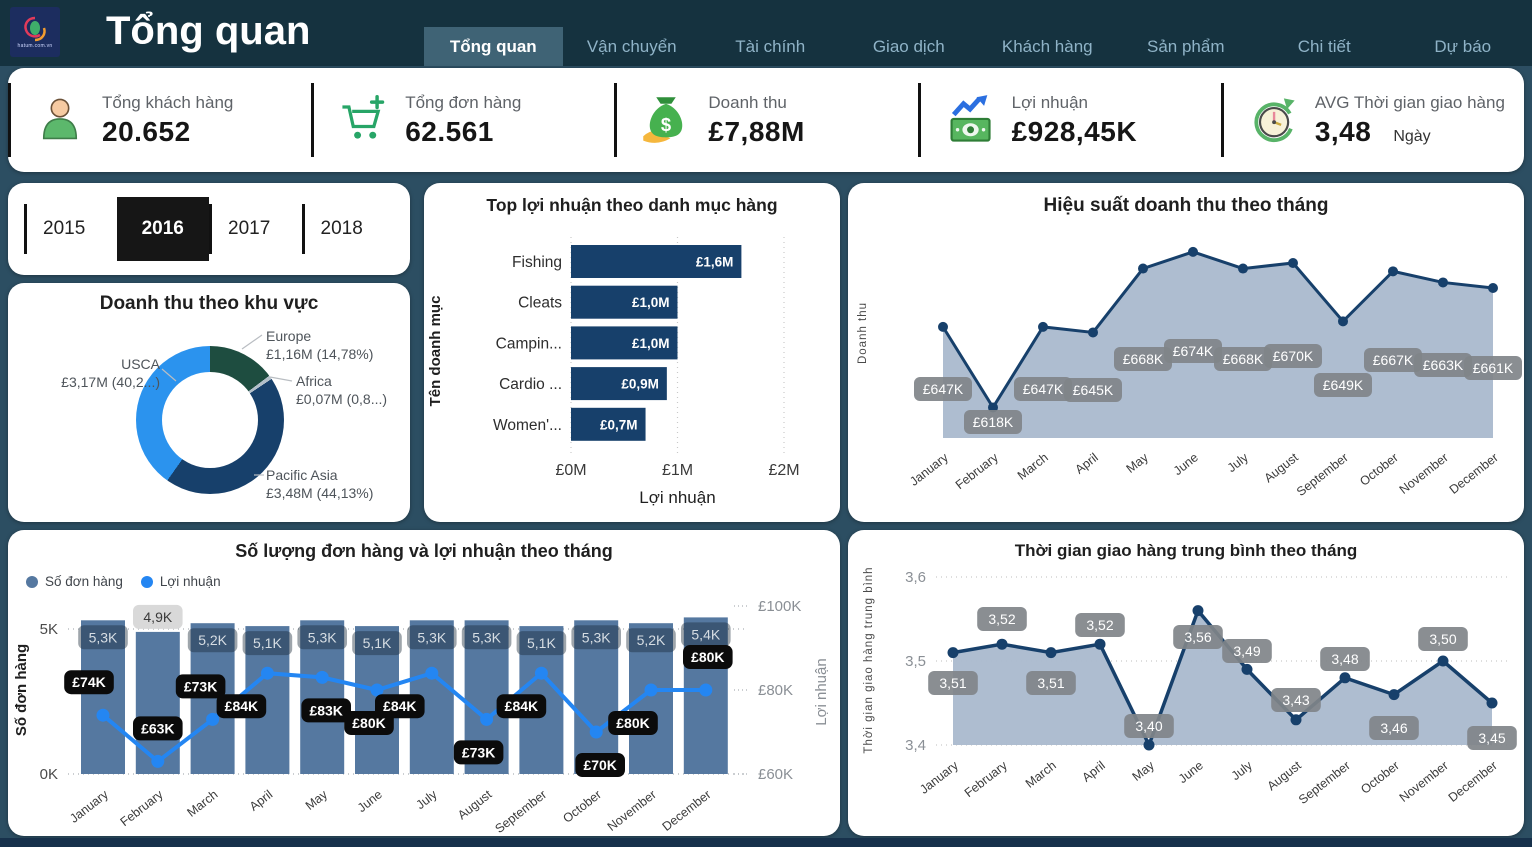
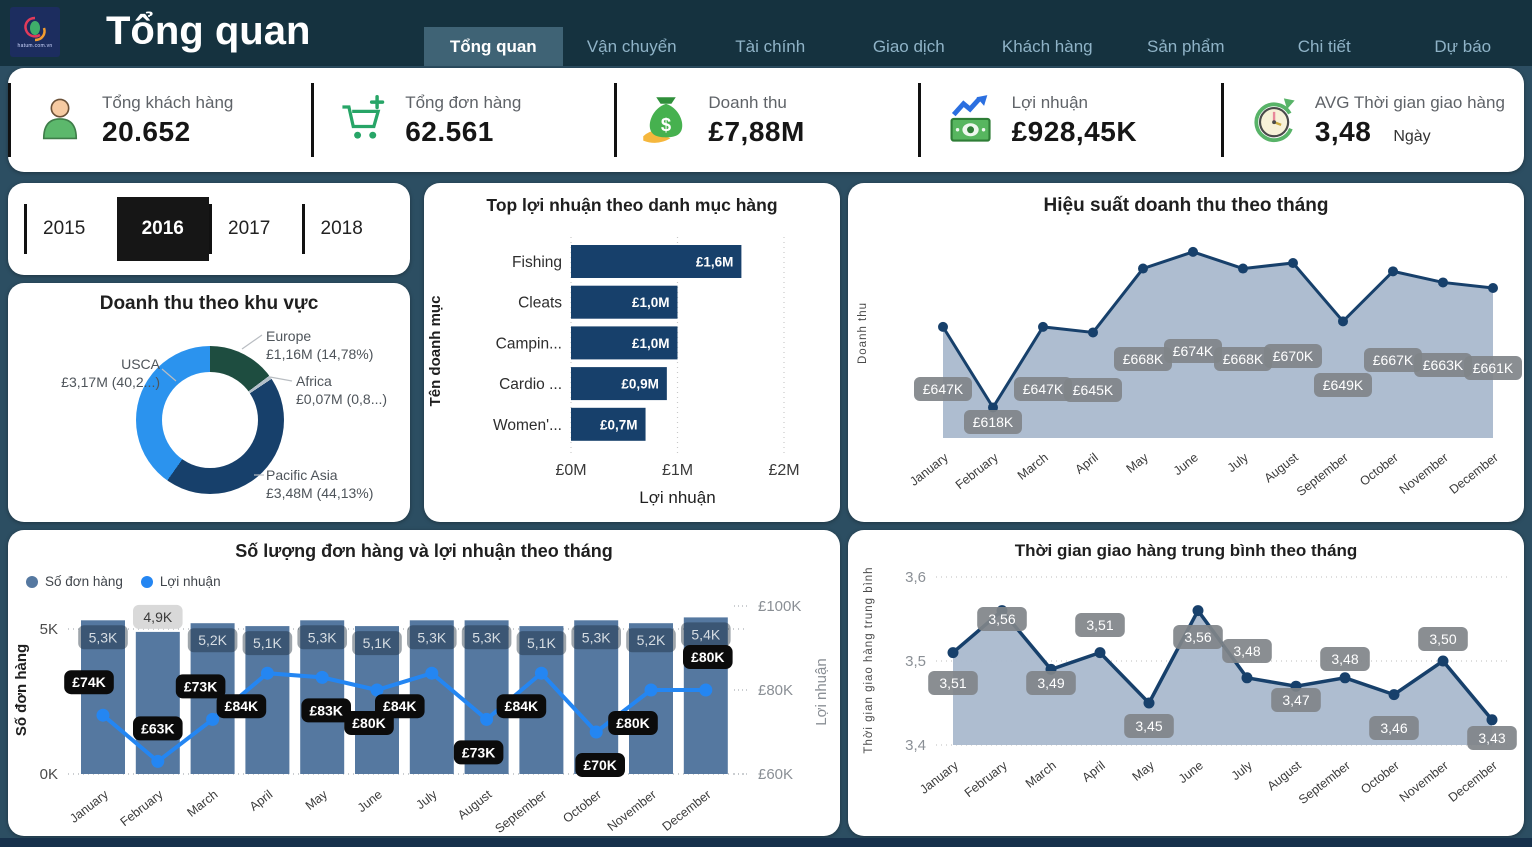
Thời gian giao hàng trung bình theo tháng/February: 3,52 -> 3,56
Thời gian giao hàng trung bình theo tháng/March: 3,51 -> 3,49
Thời gian giao hàng trung bình theo tháng/April: 3,52 -> 3,51
Thời gian giao hàng trung bình theo tháng/May: 3,40 -> 3,45
Thời gian giao hàng trung bình theo tháng/July: 3,49 -> 3,48
Thời gian giao hàng trung bình theo tháng/August: 3,43 -> 3,47
Thời gian giao hàng trung bình theo tháng/December: 3,45 -> 3,43
